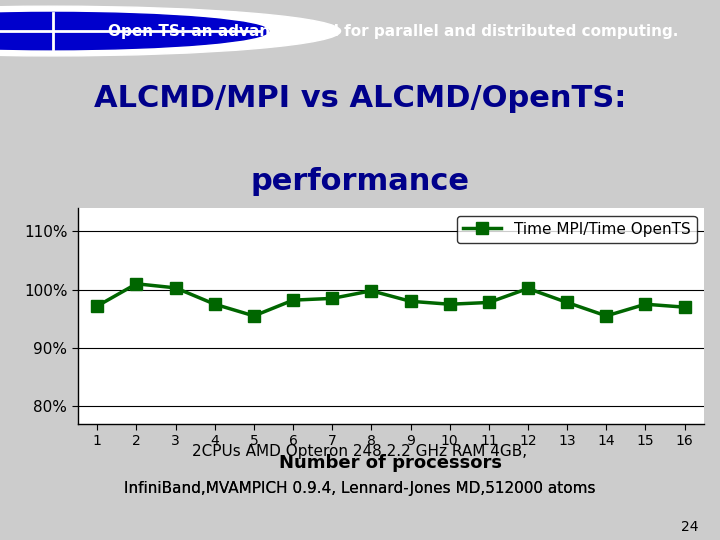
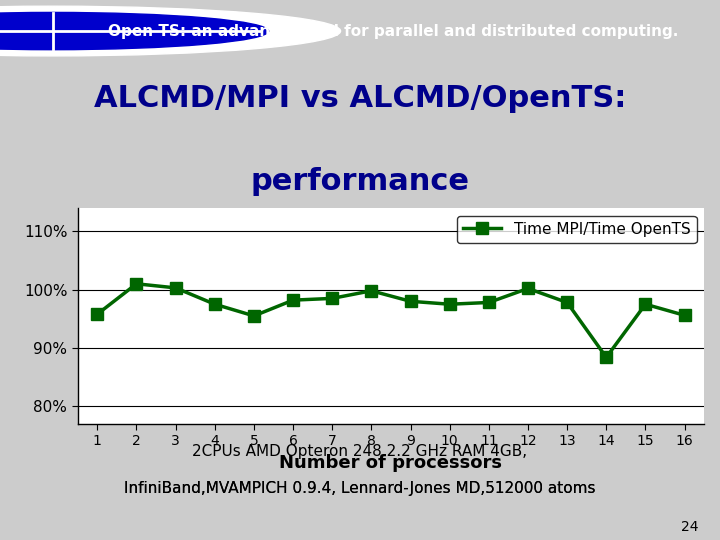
1: 97.2% -> 95.8%
14: 95.5% -> 88.4%
16: 97.0% -> 95.6%
